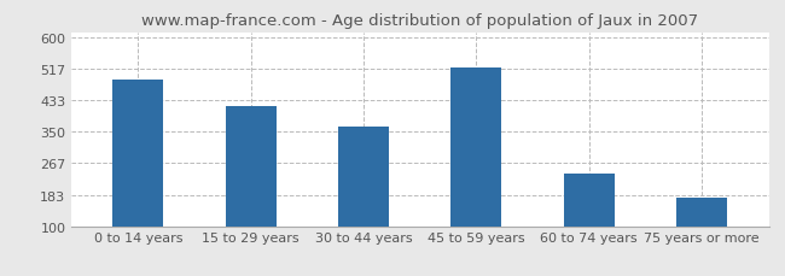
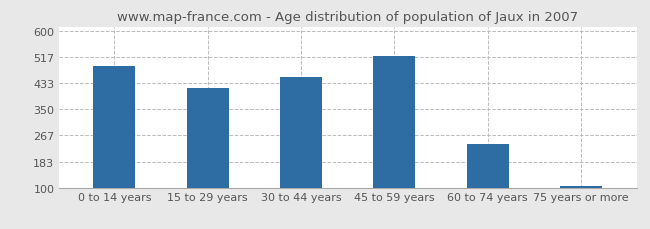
30 to 44 years: 365 -> 455
75 years or more: 175 -> 105
